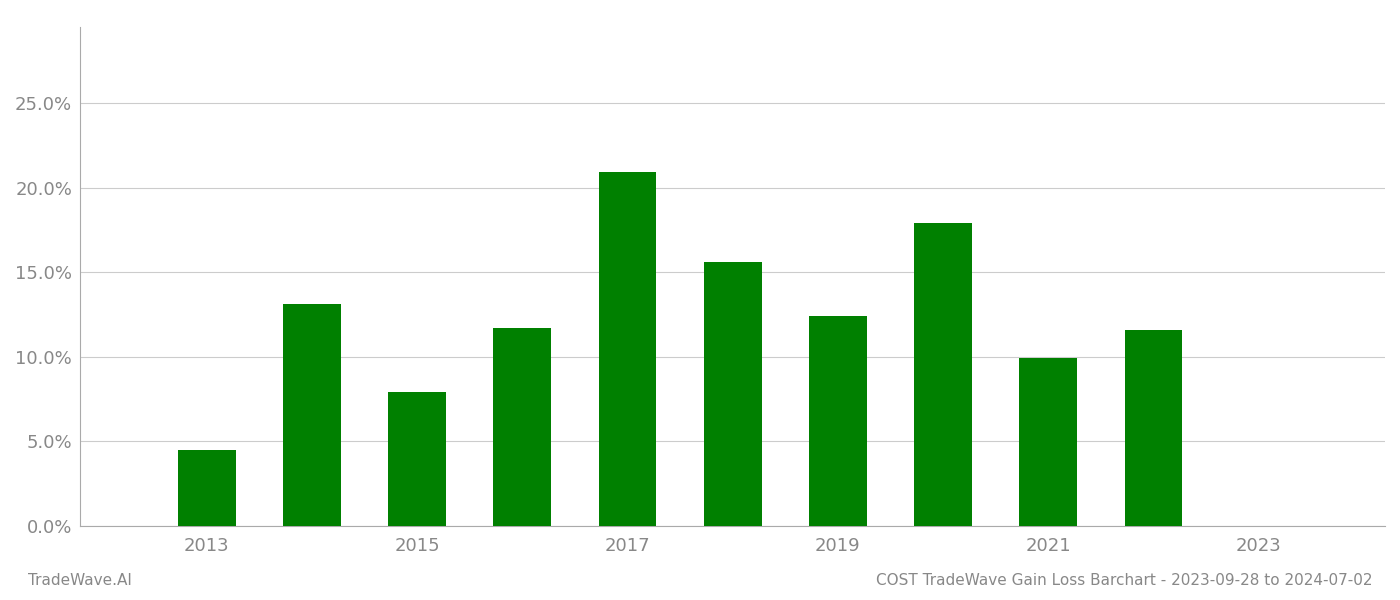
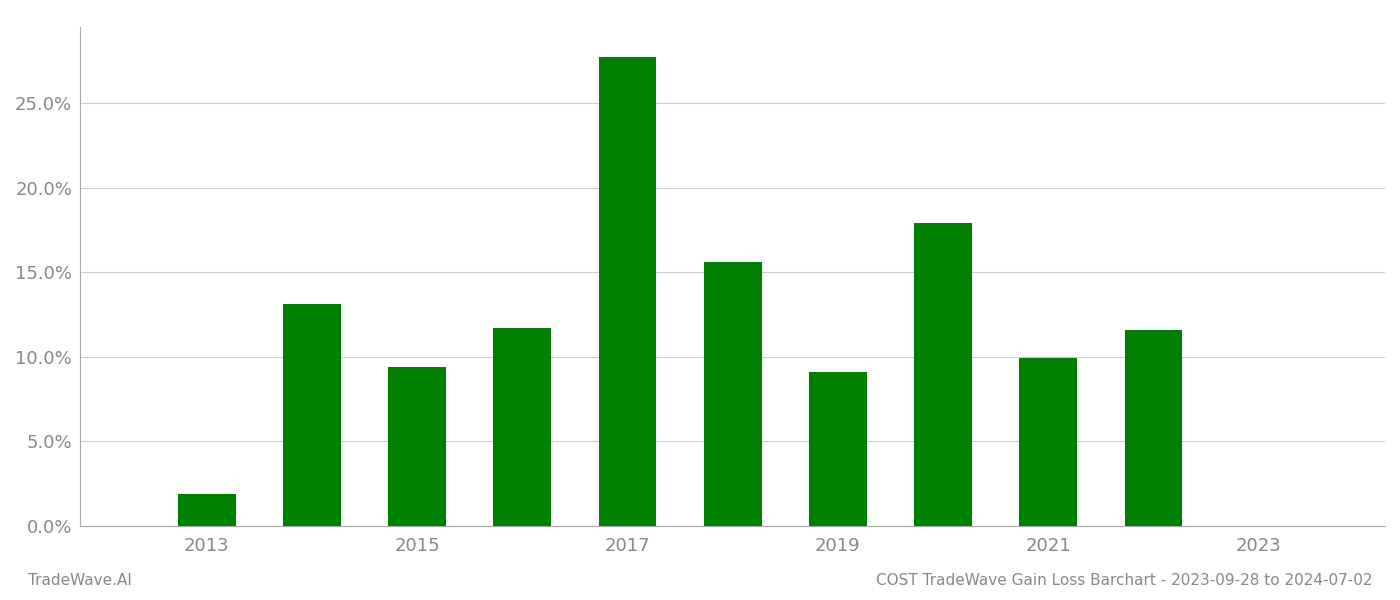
2013: 4.5% -> 1.9%
2015: 7.9% -> 9.4%
2017: 20.9% -> 27.7%
2019: 12.4% -> 9.1%
